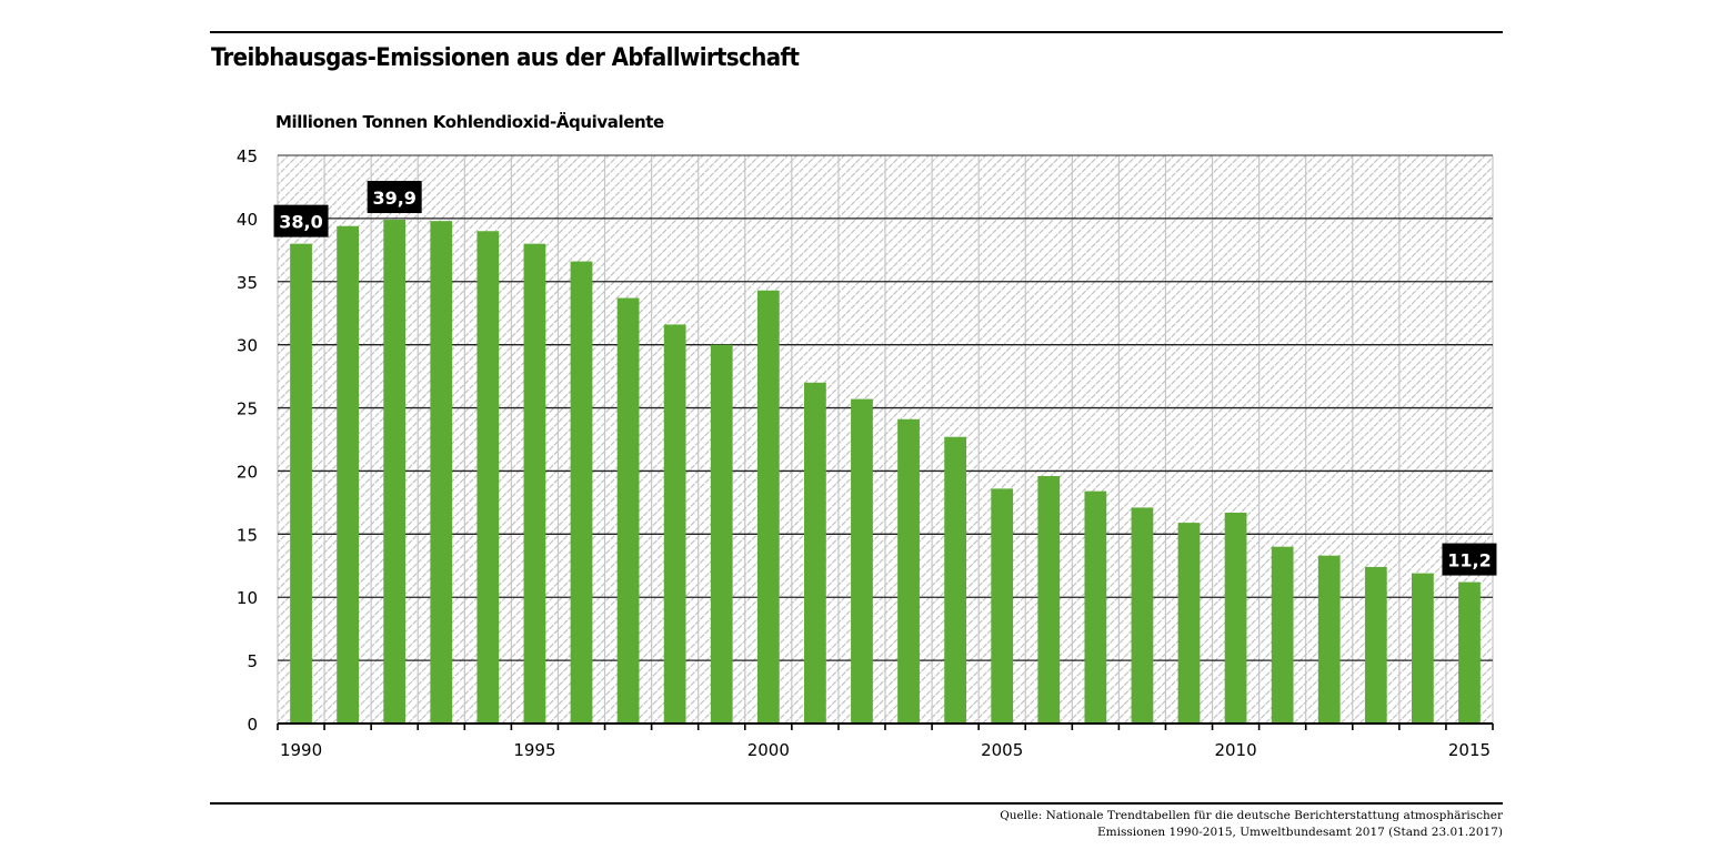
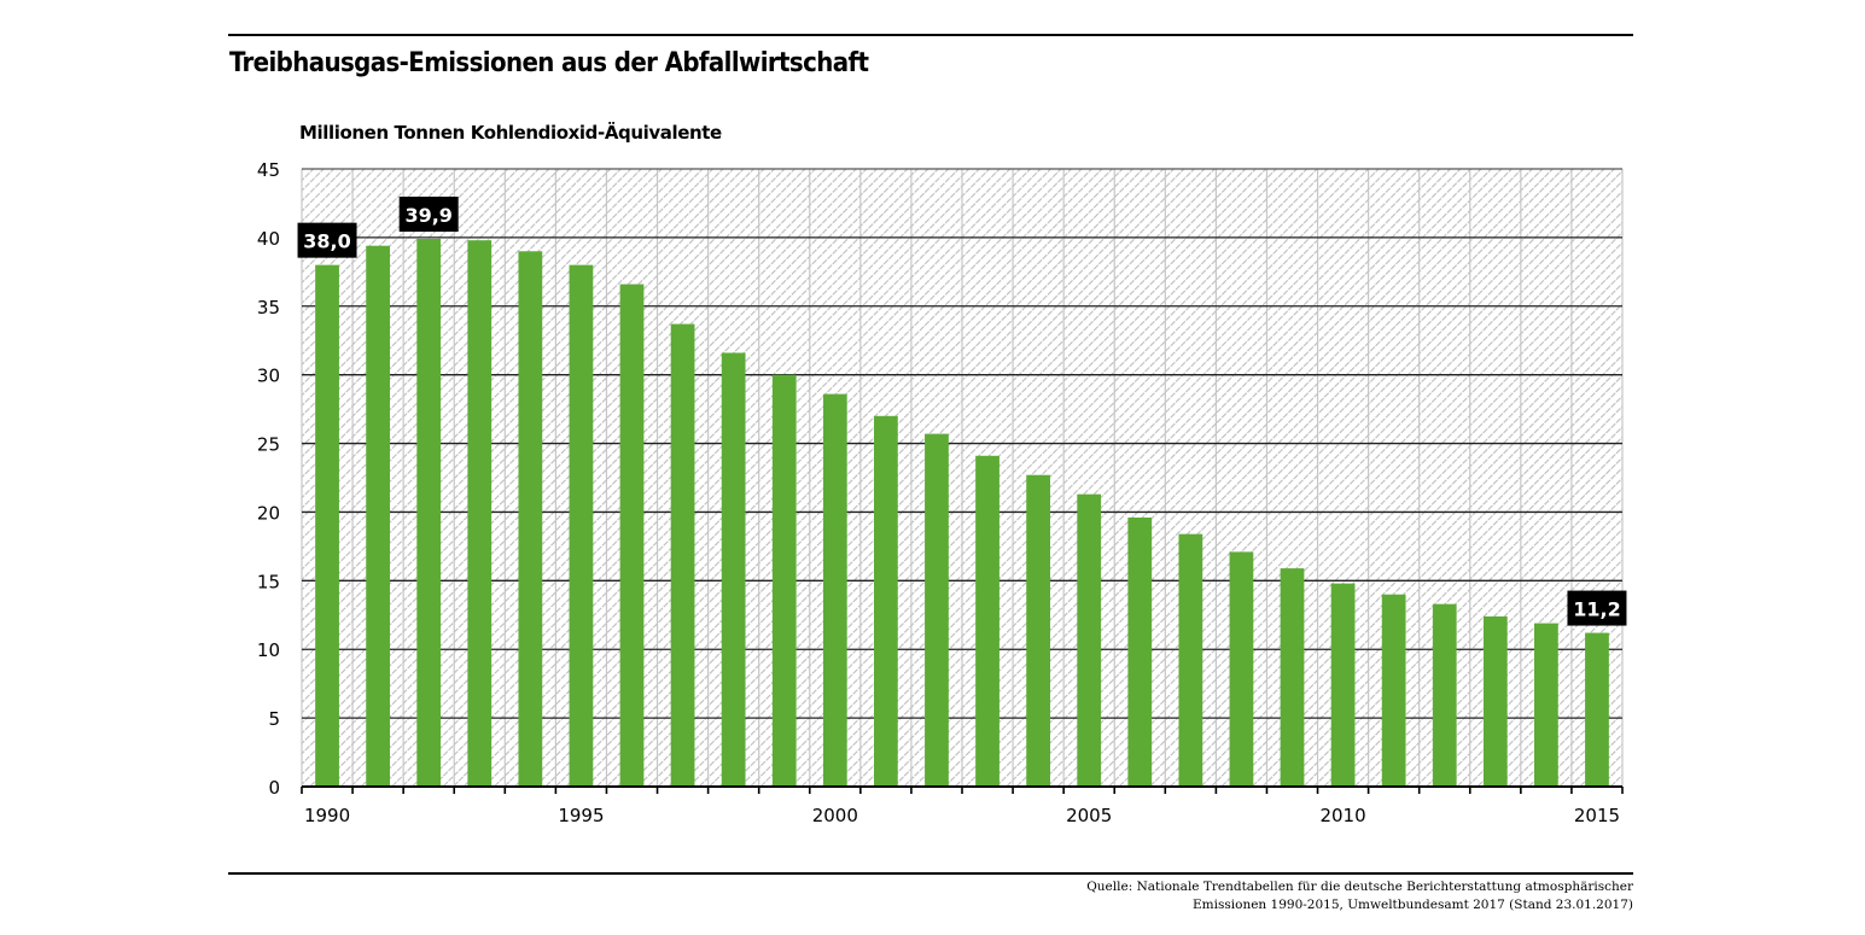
2000: 34.3 -> 28.6
2005: 18.6 -> 21.3
2010: 16.7 -> 14.8
